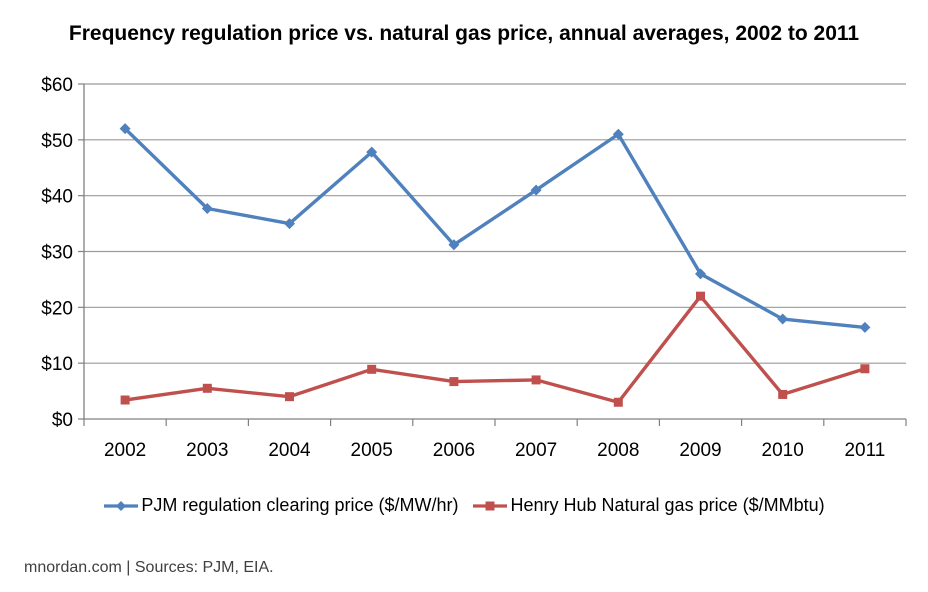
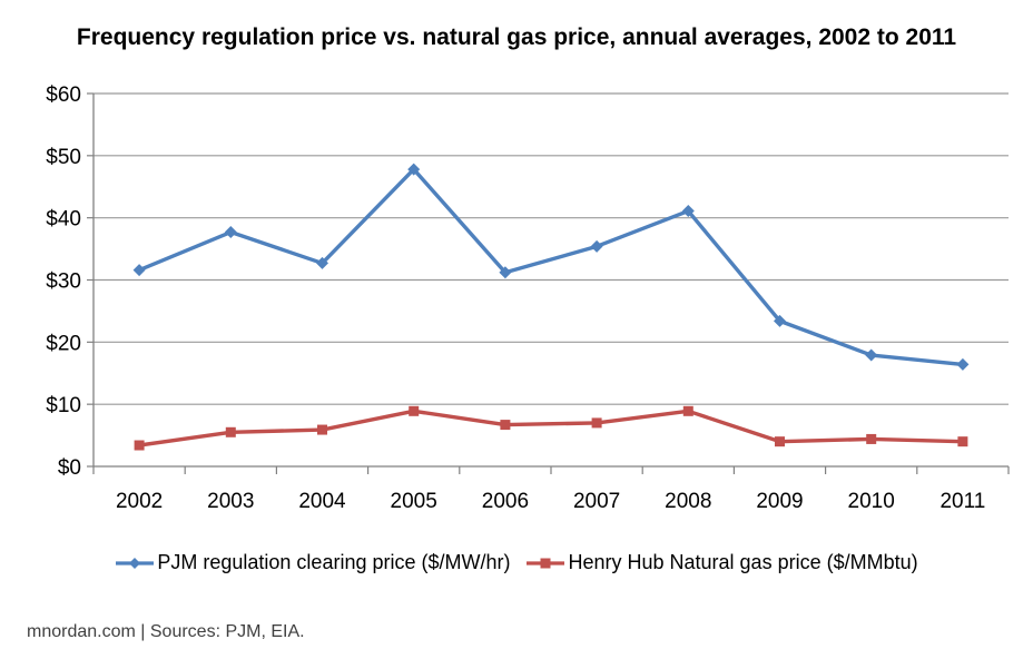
PJM regulation clearing price ($/MW/hr)/2002: $52 -> $32
PJM regulation clearing price ($/MW/hr)/2004: $35 -> $33
Henry Hub Natural gas price ($/MMbtu)/2004: $4 -> $6
PJM regulation clearing price ($/MW/hr)/2007: $41 -> $35
PJM regulation clearing price ($/MW/hr)/2008: $51 -> $41
Henry Hub Natural gas price ($/MMbtu)/2008: $3 -> $9
PJM regulation clearing price ($/MW/hr)/2009: $26 -> $23
Henry Hub Natural gas price ($/MMbtu)/2009: $22 -> $4
Henry Hub Natural gas price ($/MMbtu)/2011: $9 -> $4
